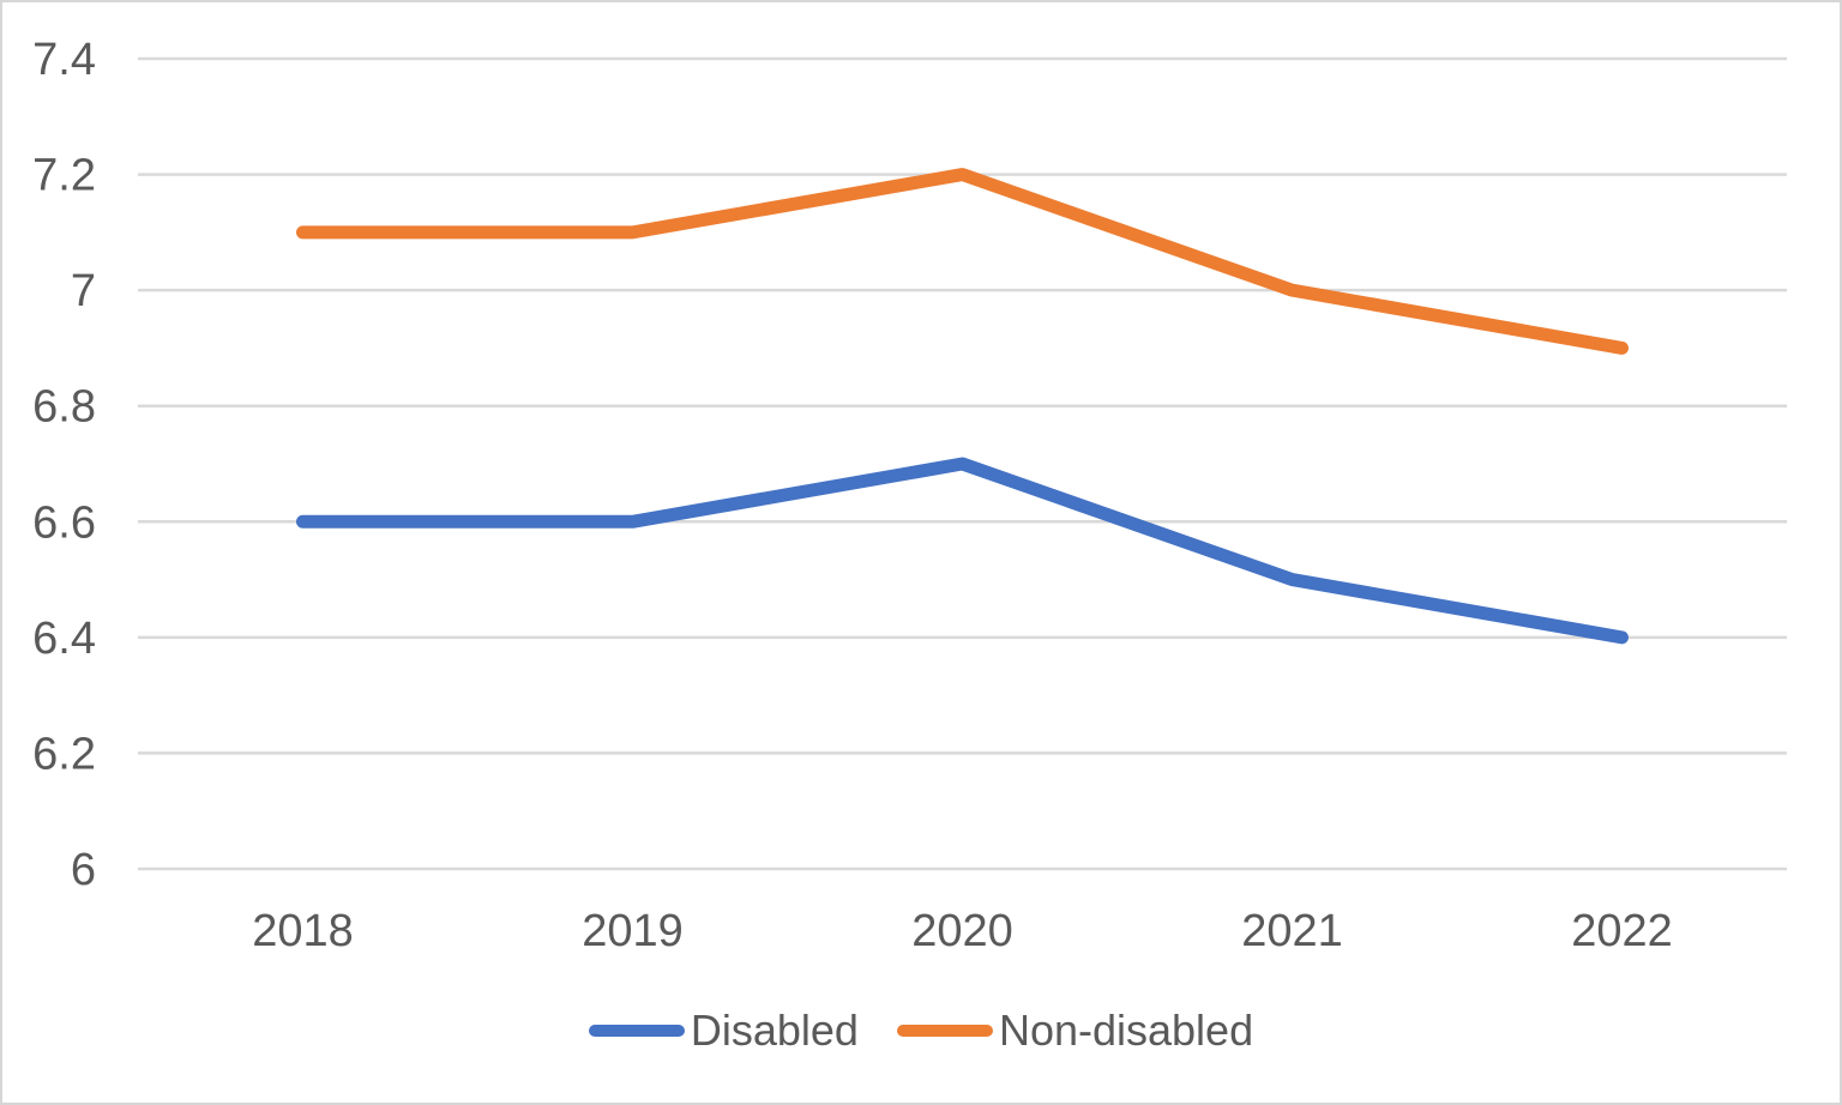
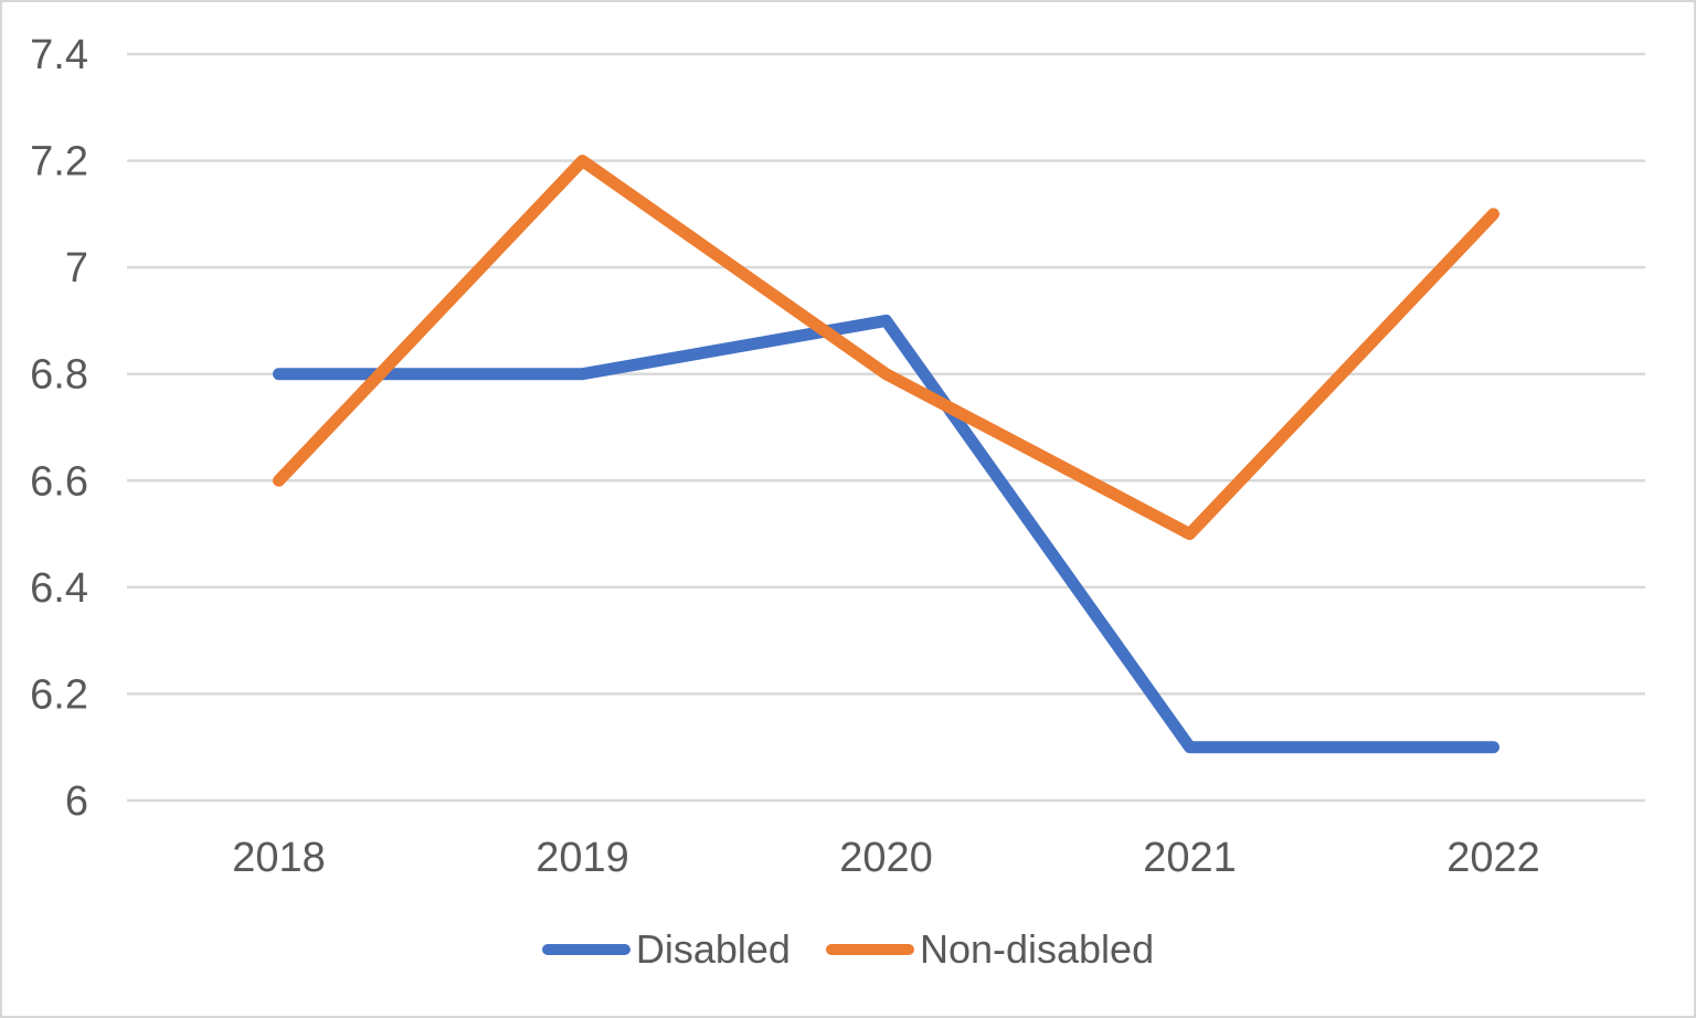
Disabled/2018: 6.6 -> 6.8
Non-disabled/2018: 7.1 -> 6.6
Disabled/2019: 6.6 -> 6.8
Non-disabled/2019: 7.1 -> 7.2
Disabled/2020: 6.7 -> 6.9
Non-disabled/2020: 7.2 -> 6.8
Disabled/2021: 6.5 -> 6.1
Non-disabled/2021: 7.0 -> 6.5
Disabled/2022: 6.4 -> 6.1
Non-disabled/2022: 6.9 -> 7.1
